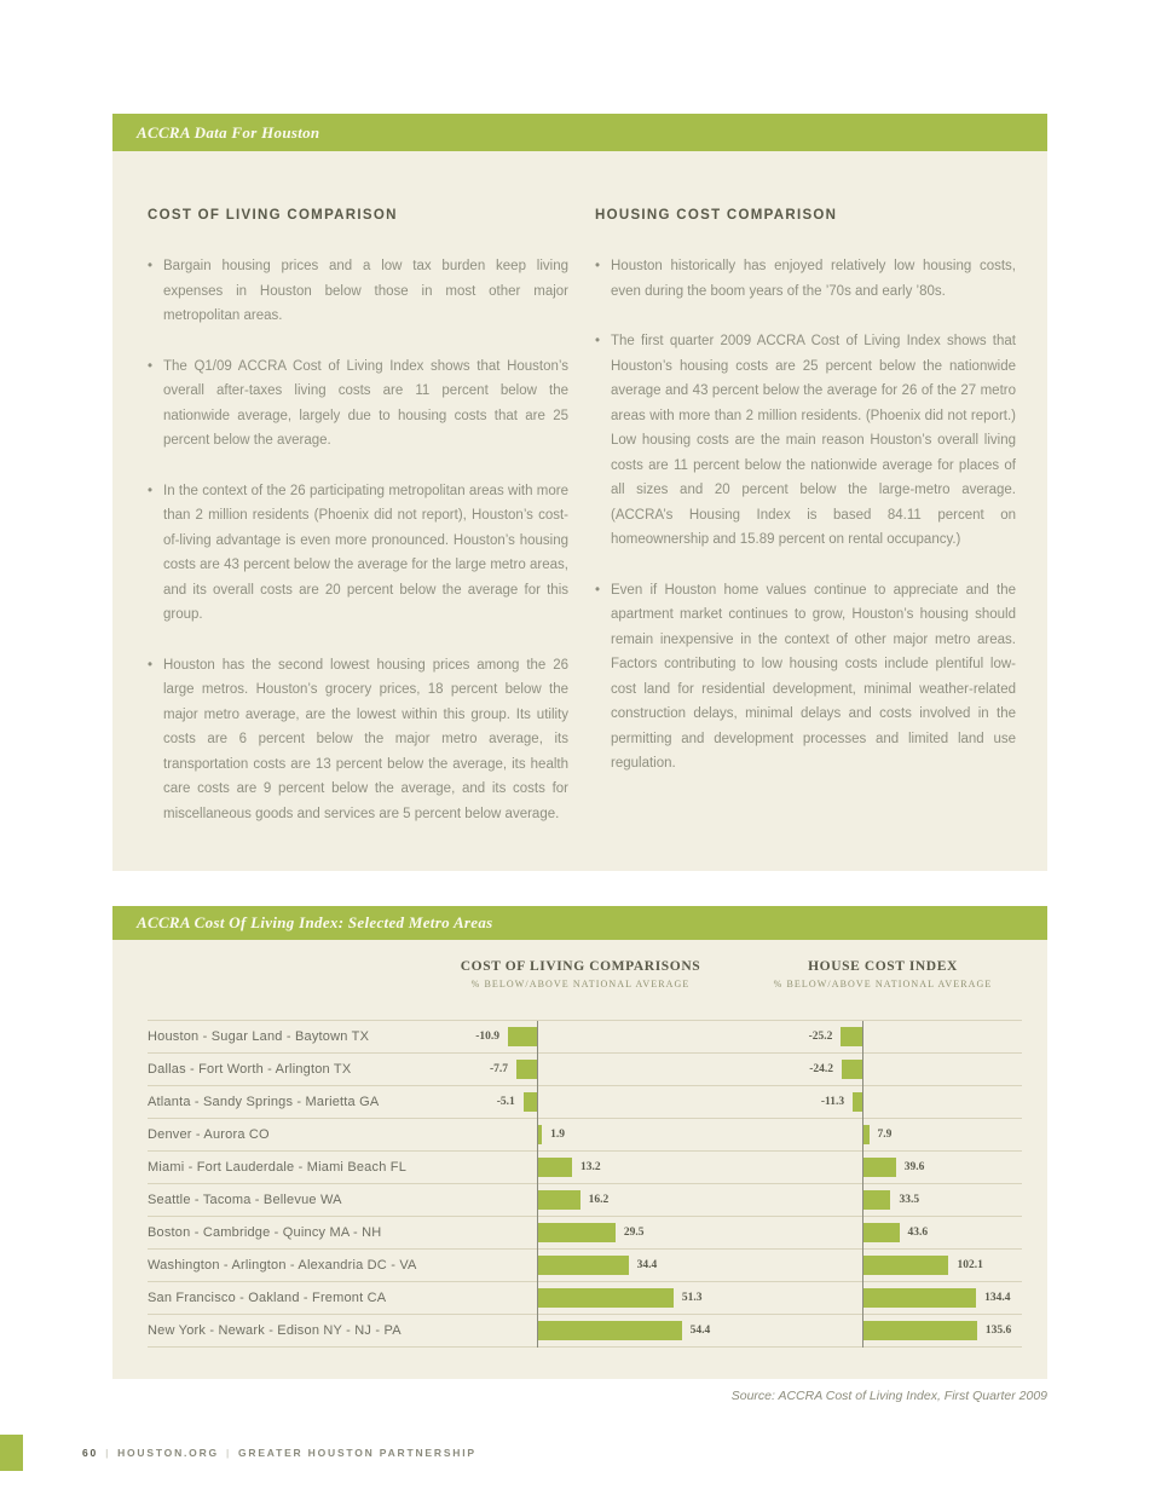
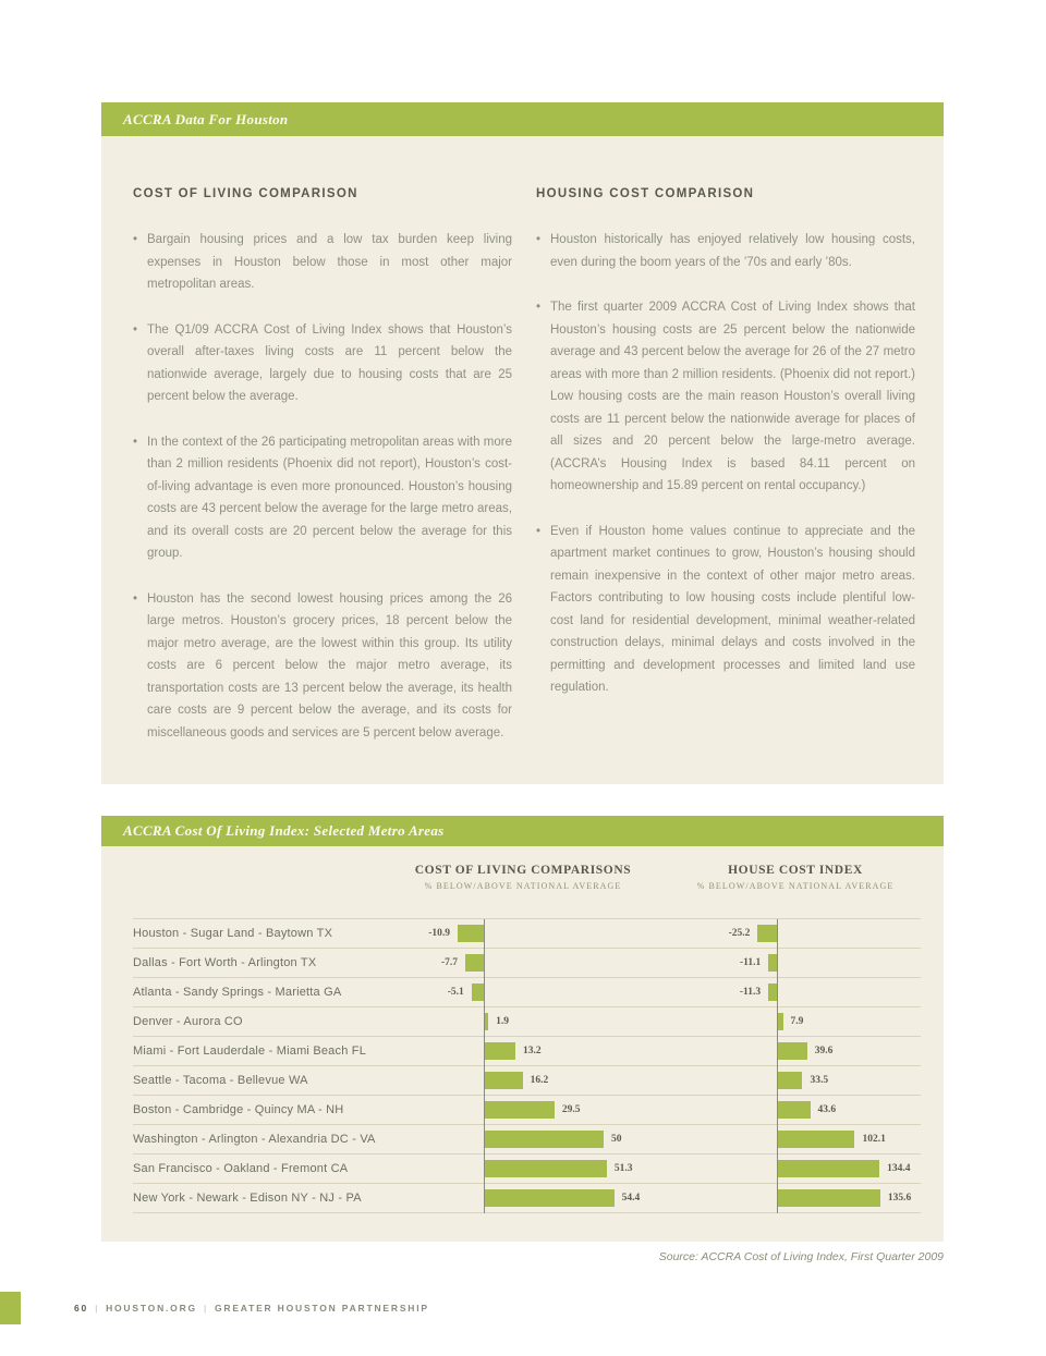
HOUSE COST INDEX/Dallas - Fort Worth - Arlington TX: -24.2 -> -11.1
COST OF LIVING COMPARISONS/Washington - Arlington - Alexandria DC - VA: 34.4 -> 50
